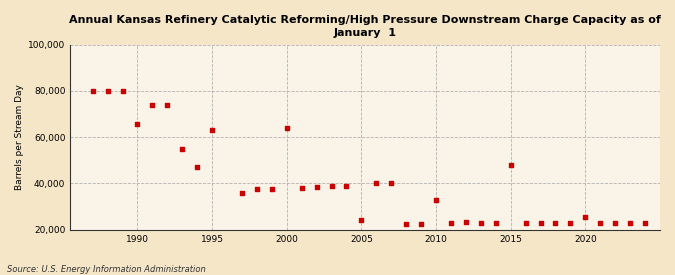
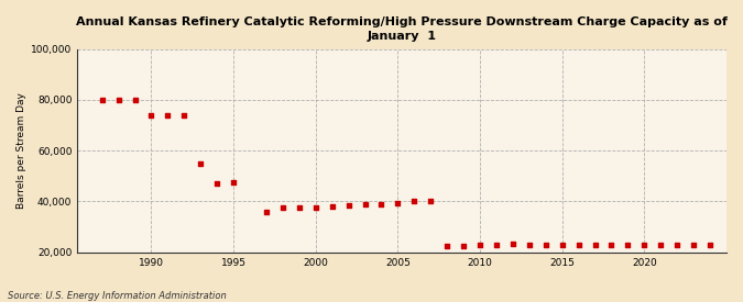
1990: 65,500 -> 74,000
1995: 63,000 -> 47,500
2000: 64,000 -> 37,500
2005: 24,000 -> 39,500
2010: 33,000 -> 23,000
2015: 48,000 -> 23,000
2020: 25,500 -> 23,000
